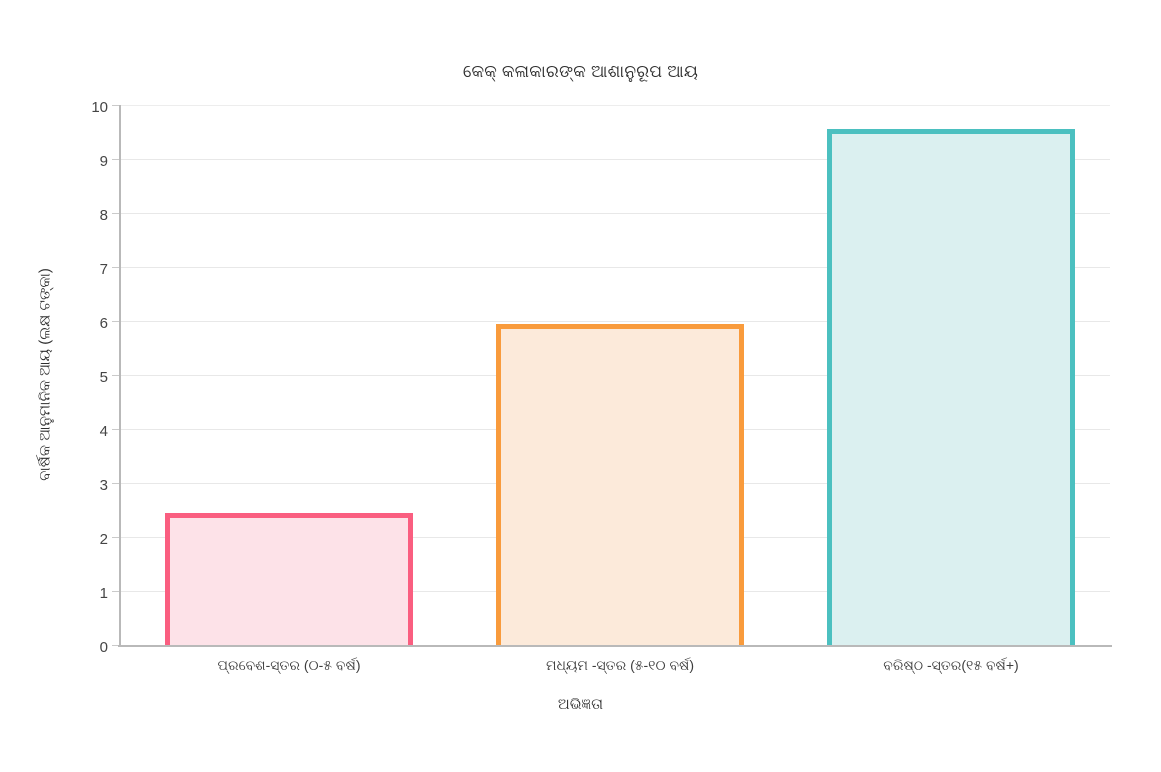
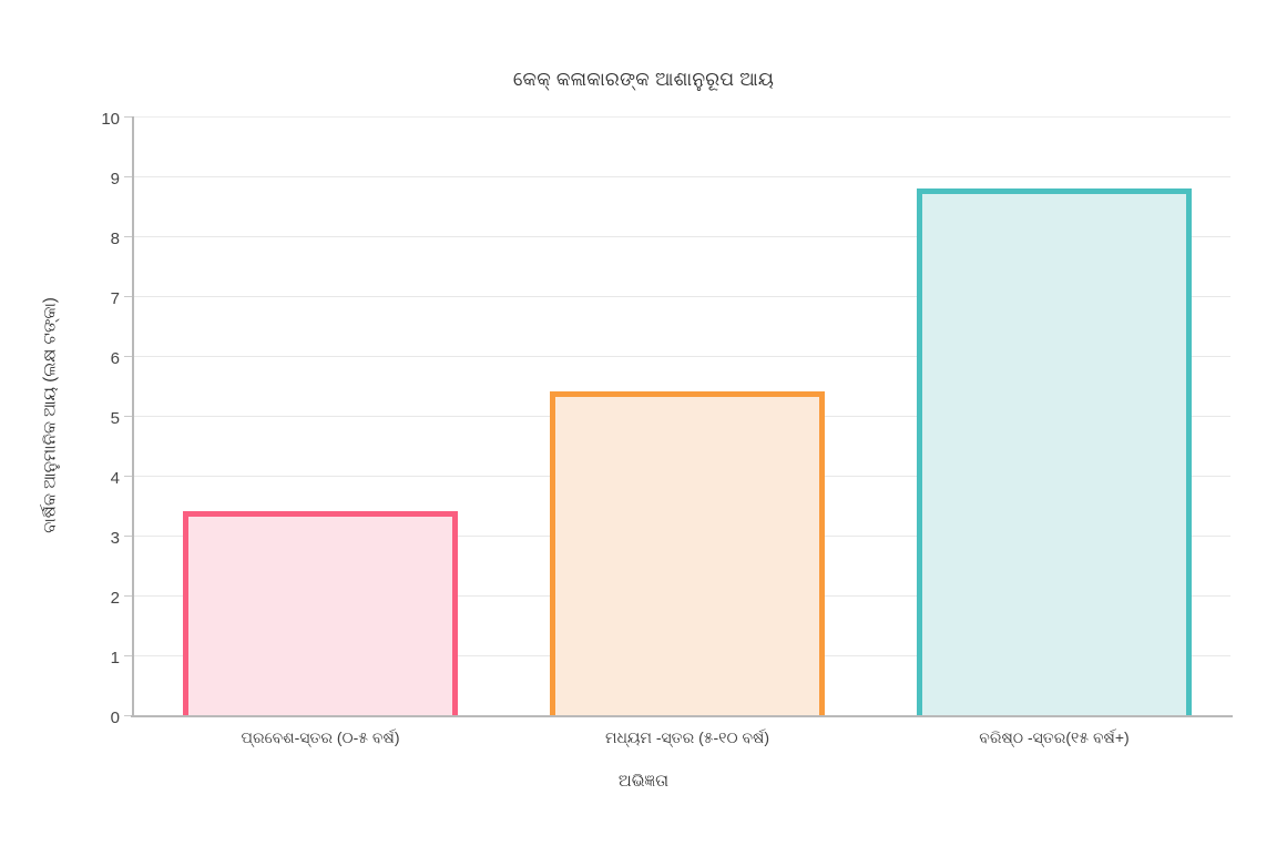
ପ୍ରବେଶ-ସ୍ତର (୦-୫ ବର୍ଷ): 2.5 -> 3.4
ମଧ୍ୟମ -ସ୍ତର (୫-୧୦ ବର୍ଷ): 6.0 -> 5.4
ବରିଷ୍ଠ -ସ୍ତର(୧୫ ବର୍ଷ+): 9.6 -> 8.8
